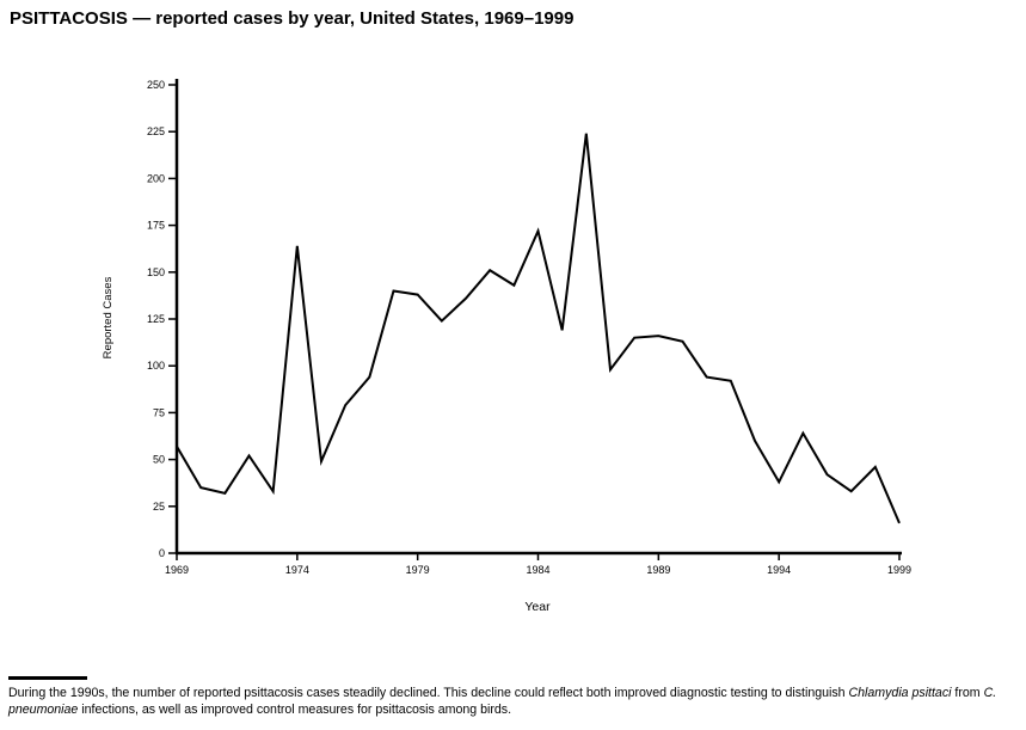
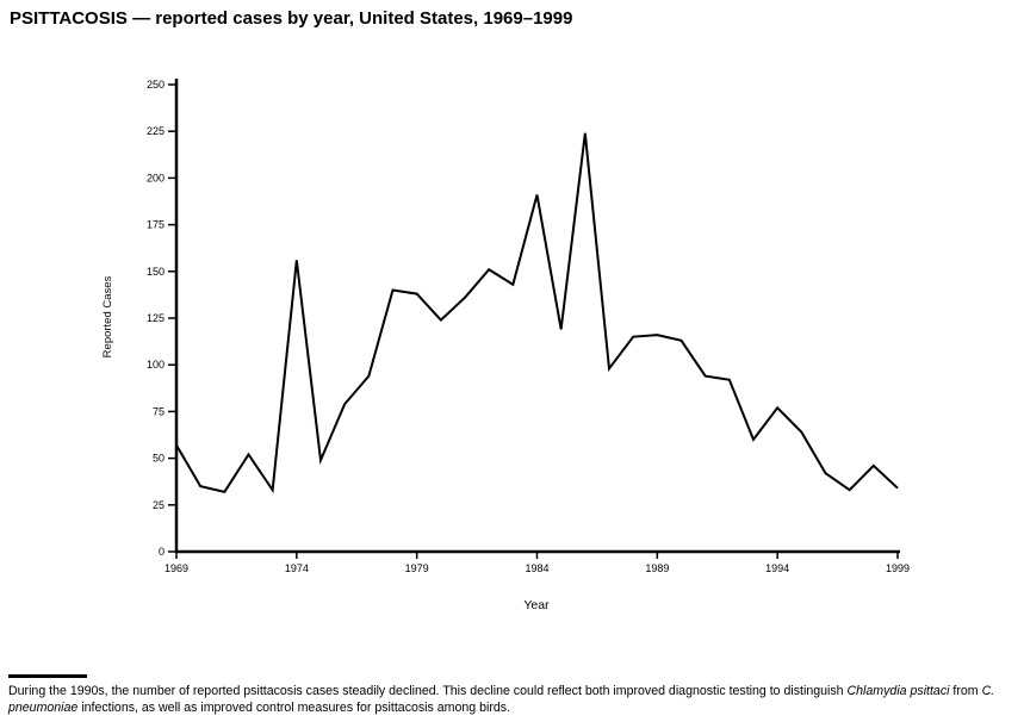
1974: 164 -> 156
1984: 172 -> 191
1994: 38 -> 77
1999: 16 -> 34
